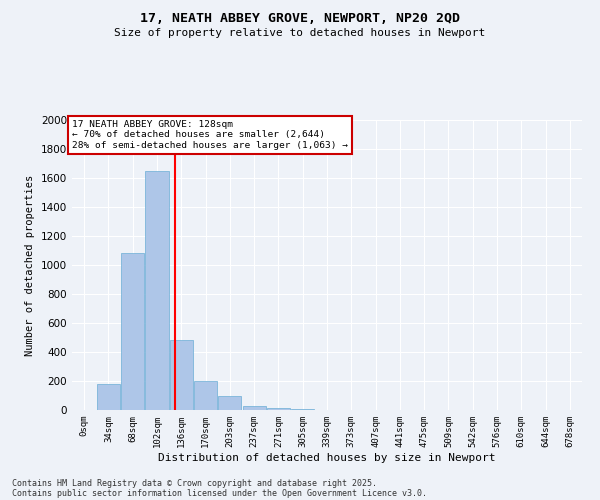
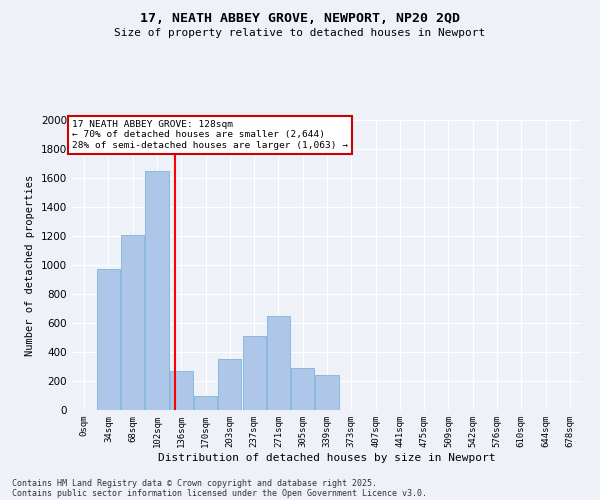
34sqm: 180 -> 970
68sqm: 1080 -> 1210
136sqm: 480 -> 270
170sqm: 200 -> 100
203sqm: 100 -> 350
237sqm: 30 -> 510
271sqm: 20 -> 650
305sqm: 10 -> 290
339sqm: 0 -> 240
